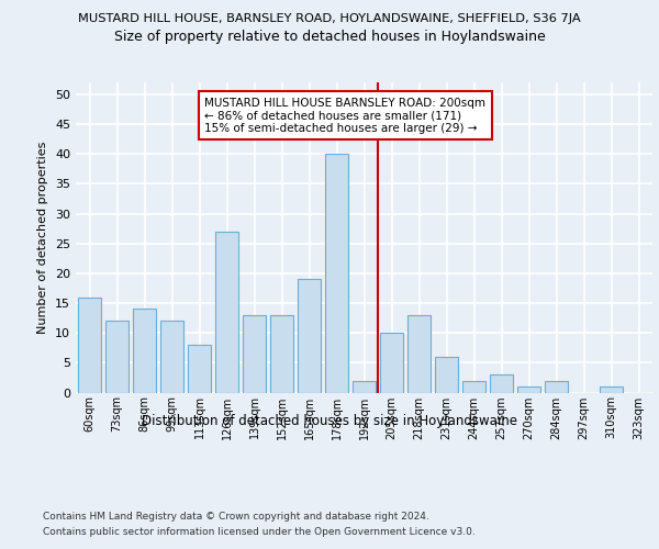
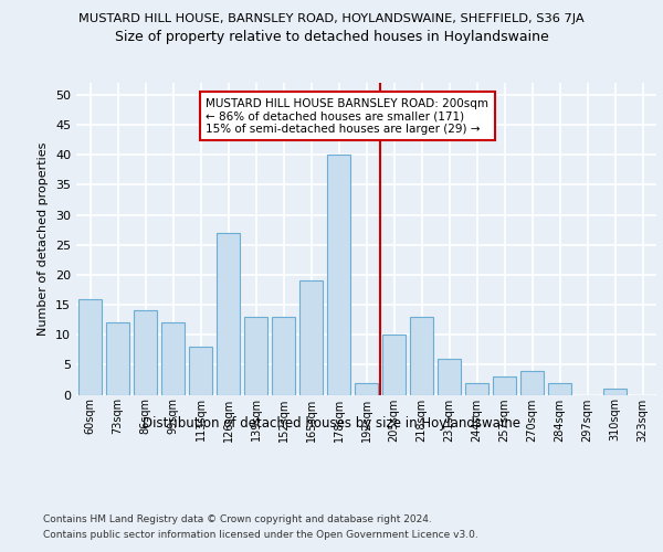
270sqm: 1 -> 4
